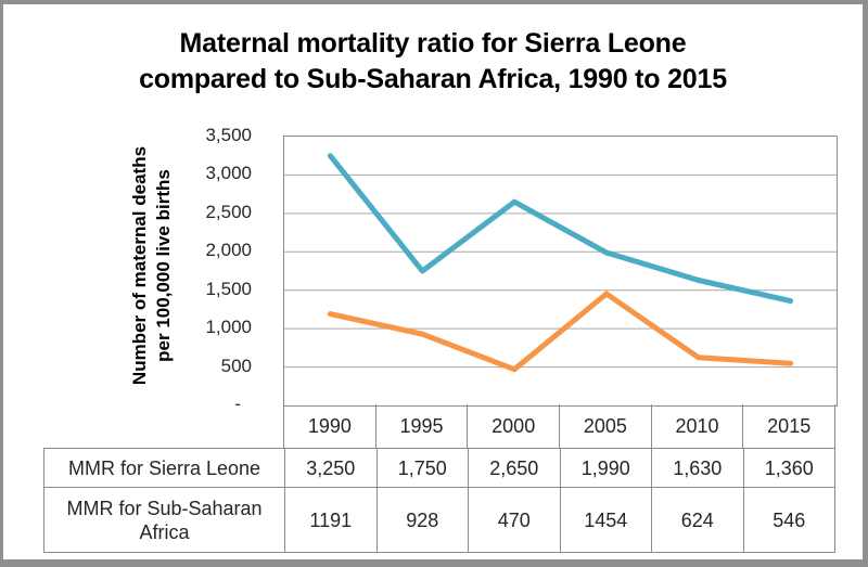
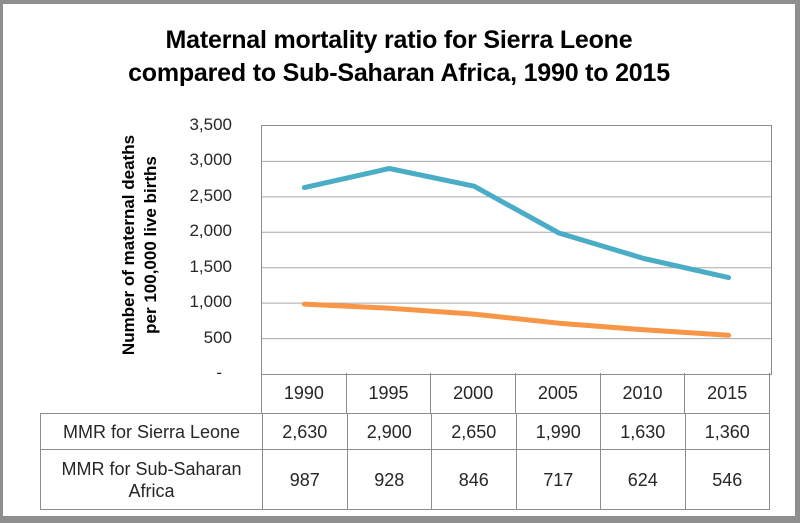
MMR for Sierra Leone/1990: 3,250 -> 2,630
MMR for Sub-Saharan Africa/1990: 1191 -> 987
MMR for Sierra Leone/1995: 1,750 -> 2,900
MMR for Sub-Saharan Africa/2000: 470 -> 846
MMR for Sub-Saharan Africa/2005: 1454 -> 717
